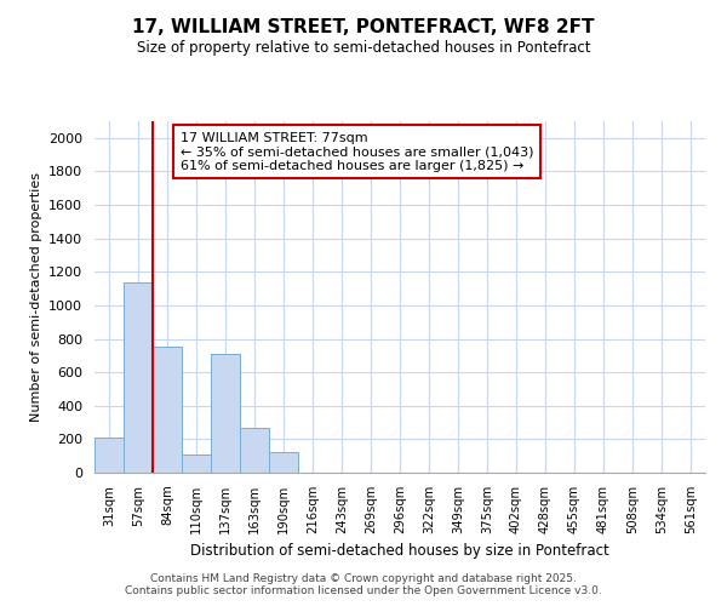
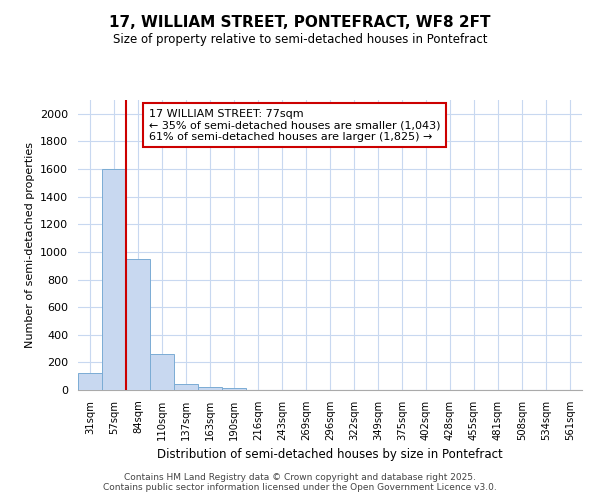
31sqm: 210 -> 120
57sqm: 1140 -> 1600
84sqm: 750 -> 950
110sqm: 110 -> 260
137sqm: 710 -> 40
163sqm: 270 -> 20
190sqm: 120 -> 20
